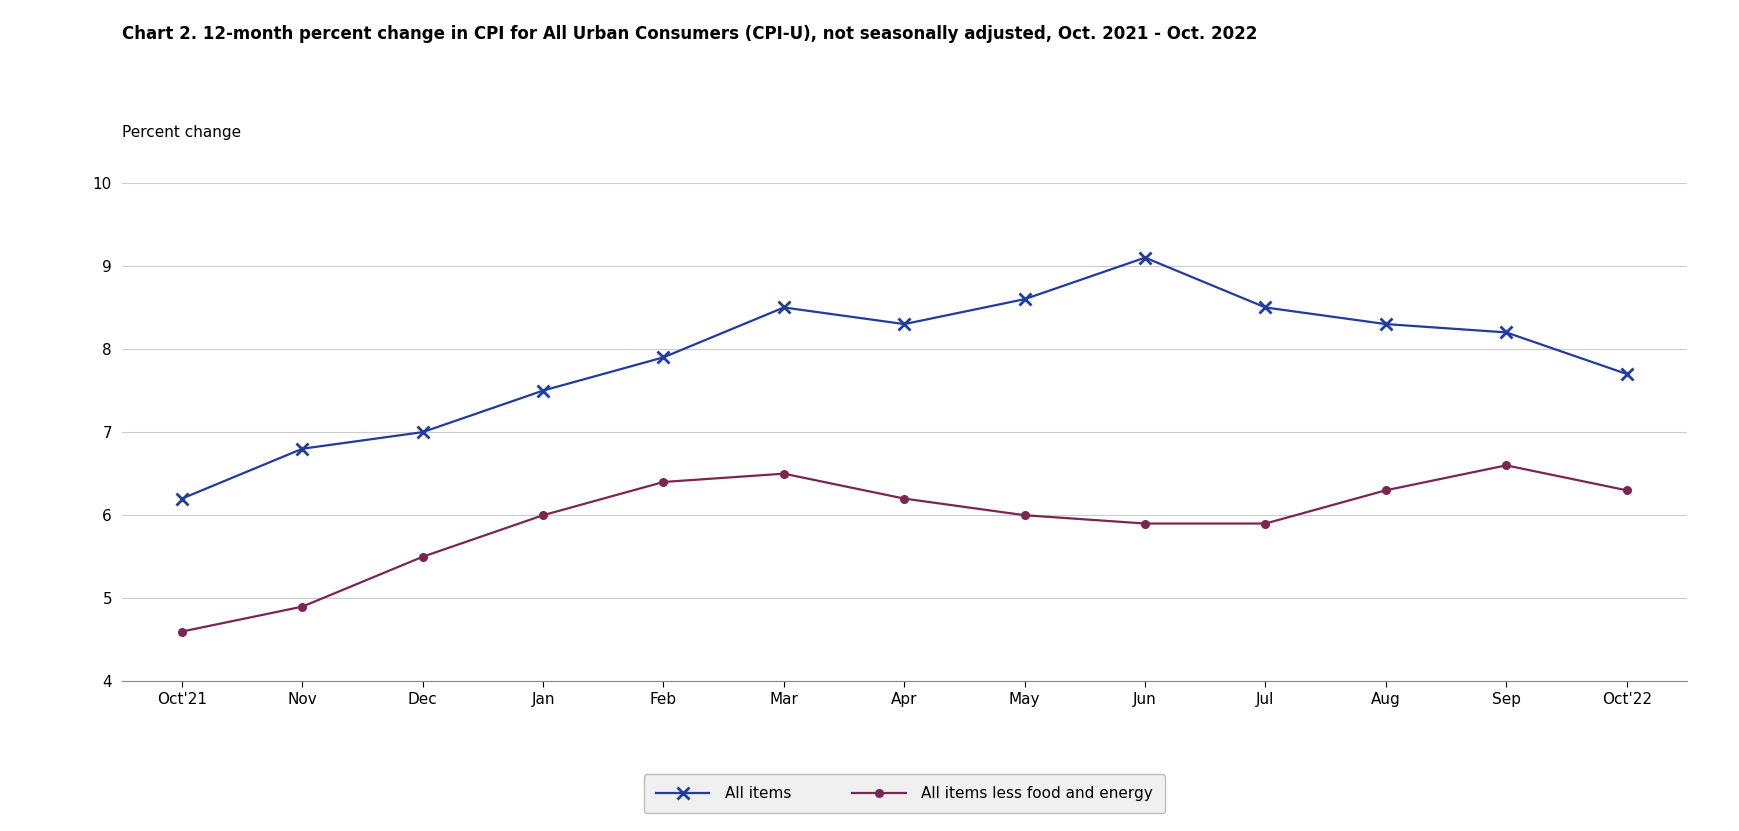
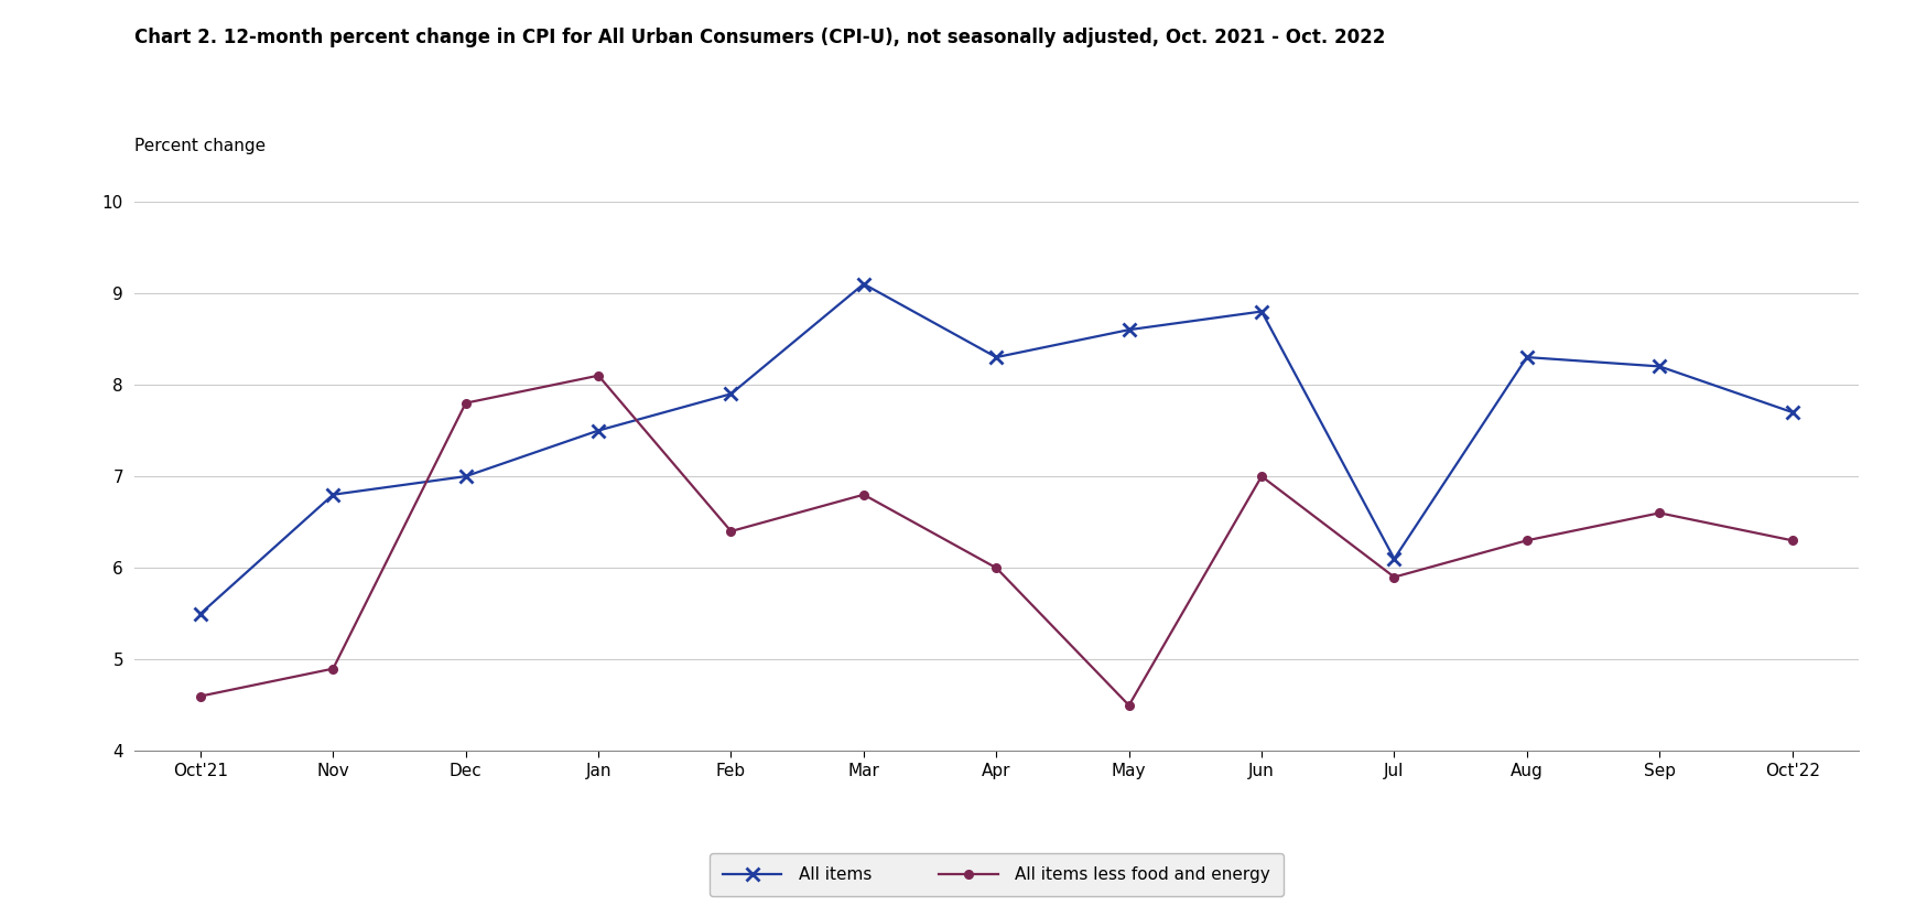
All items/Oct'21: 6.2 -> 5.5
All items less food and energy/Dec: 5.5 -> 7.8
All items less food and energy/Jan: 6.0 -> 8.1
All items/Mar: 8.5 -> 9.1
All items less food and energy/Mar: 6.5 -> 6.8
All items less food and energy/Apr: 6.2 -> 6.0
All items less food and energy/May: 6.0 -> 4.5
All items/Jun: 9.1 -> 8.8
All items less food and energy/Jun: 5.9 -> 7.0
All items/Jul: 8.5 -> 6.1
